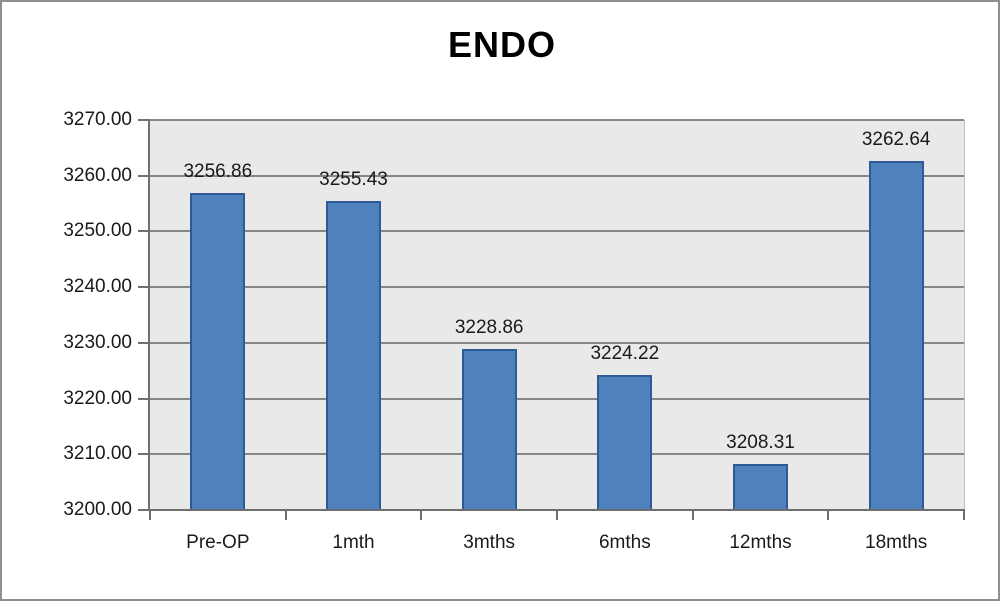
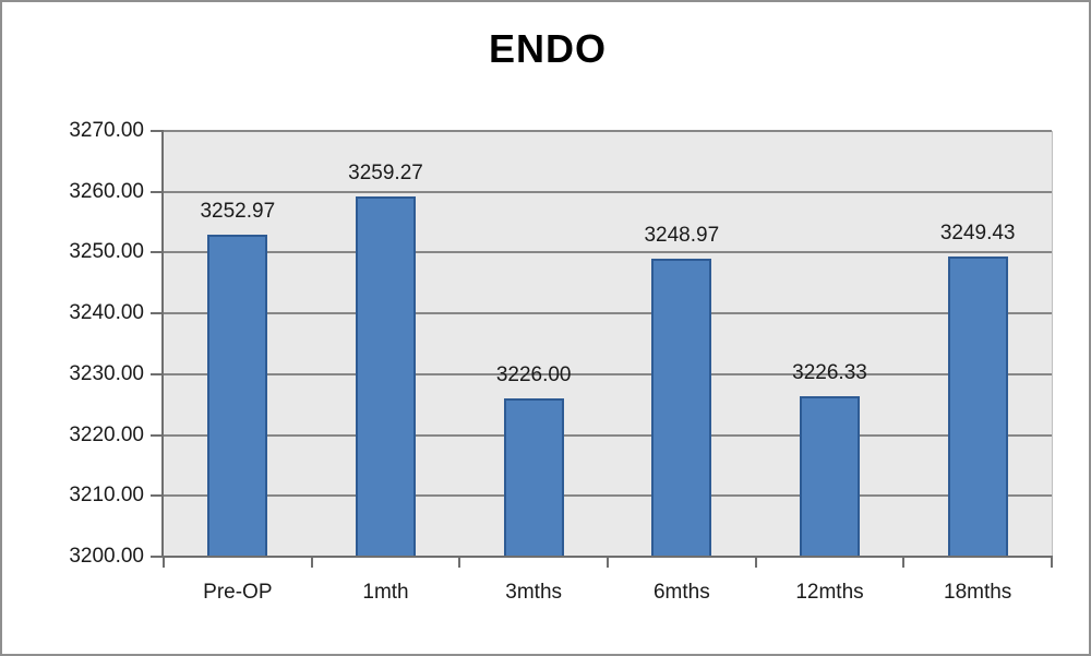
Pre-OP: 3256.86 -> 3252.97
1mth: 3255.43 -> 3259.27
3mths: 3228.86 -> 3226.00
6mths: 3224.22 -> 3248.97
12mths: 3208.31 -> 3226.33
18mths: 3262.64 -> 3249.43
